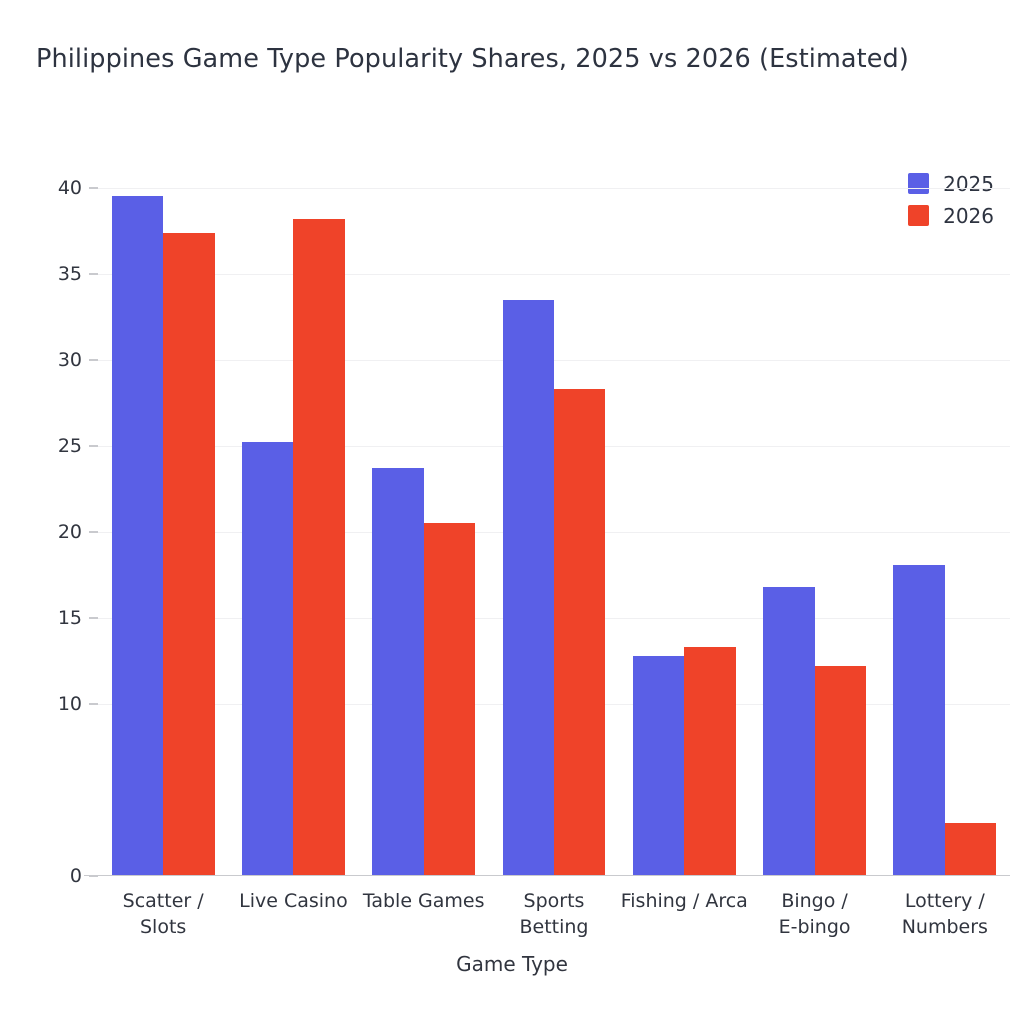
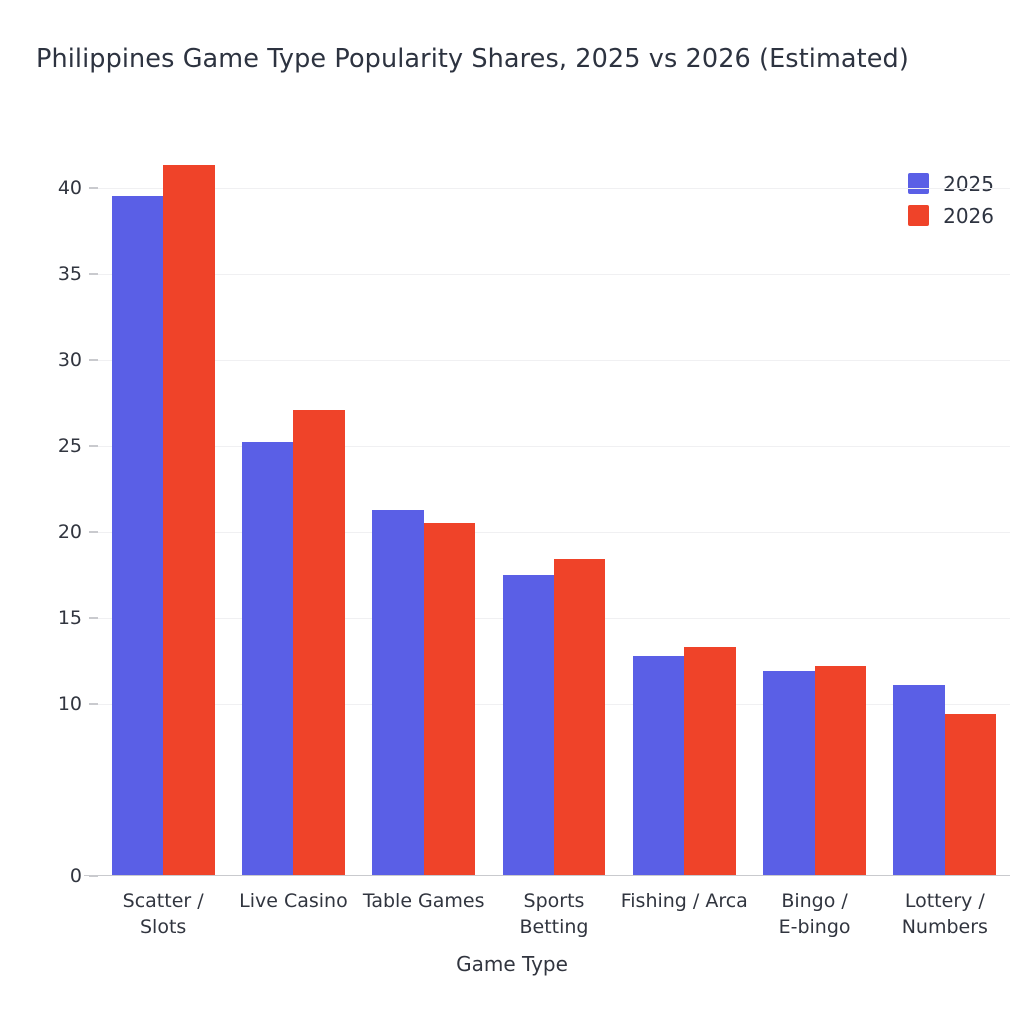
2026/Scatter / Slots: 37.4 -> 41.3
2026/Live Casino: 38.2 -> 27.1
2025/Table Games: 23.7 -> 21.3
2025/Sports Betting: 33.5 -> 17.5
2026/Sports Betting: 28.3 -> 18.4
2025/Bingo / E-bingo: 16.8 -> 11.9
2025/Lottery / Numbers: 18.1 -> 11.1
2026/Lottery / Numbers: 3.1 -> 9.4
